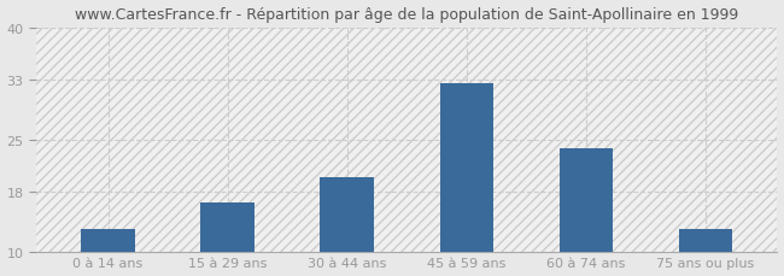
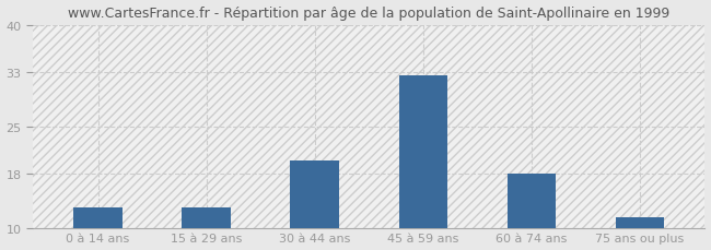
15 à 29 ans: 16.6 -> 13.0
60 à 74 ans: 23.8 -> 18.0
75 ans ou plus: 13.0 -> 11.5
